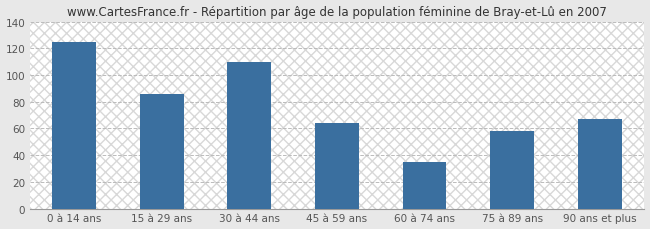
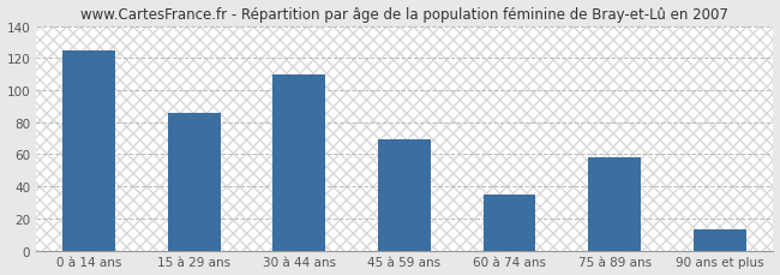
45 à 59 ans: 64 -> 69
90 ans et plus: 67 -> 13
